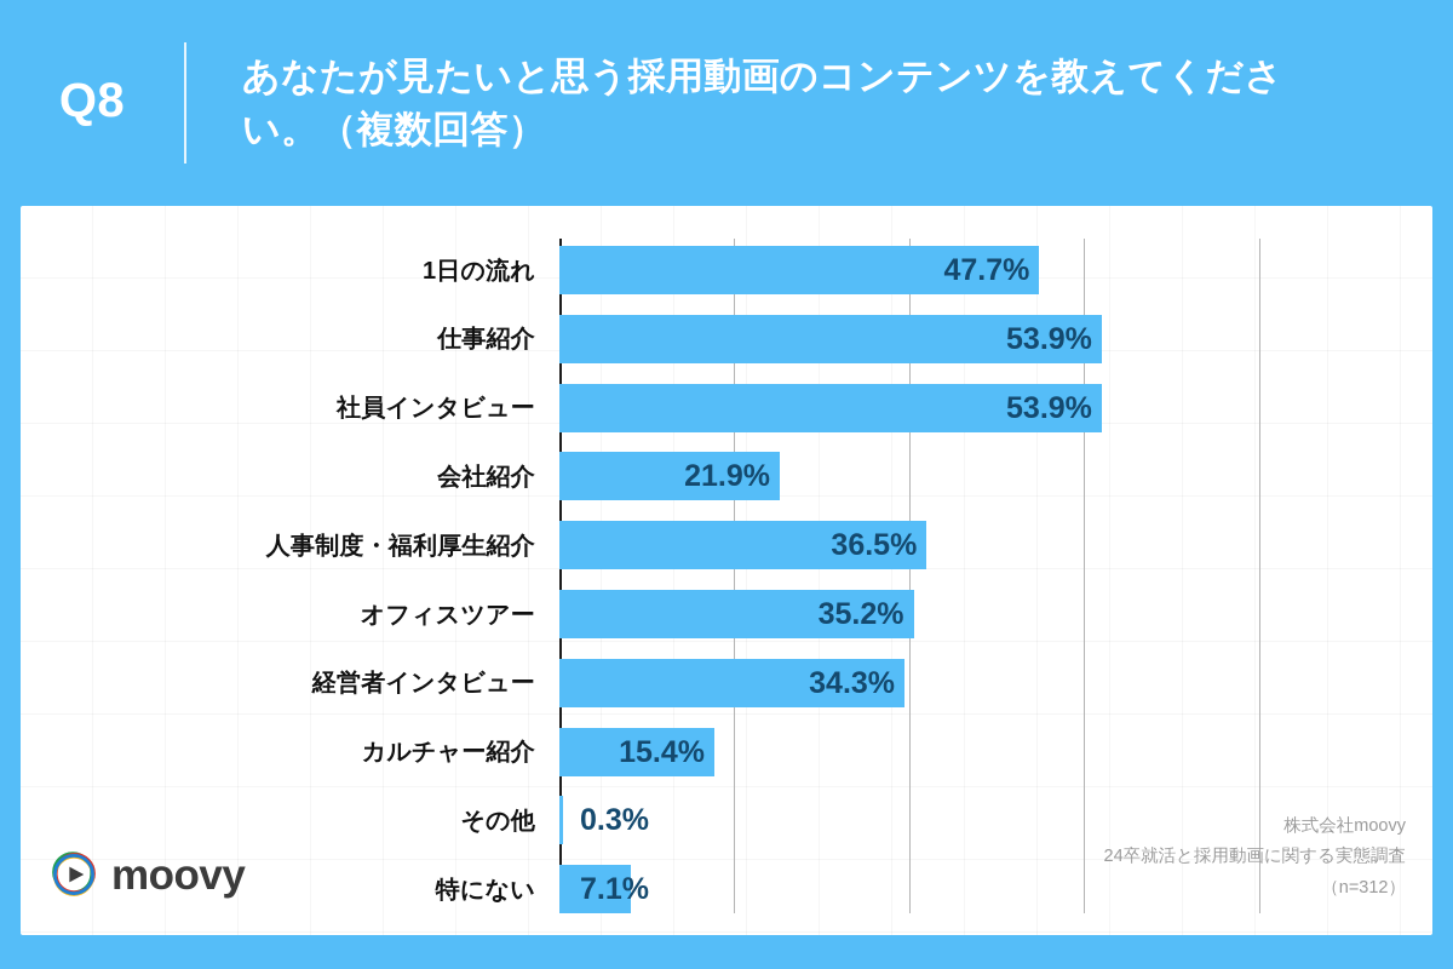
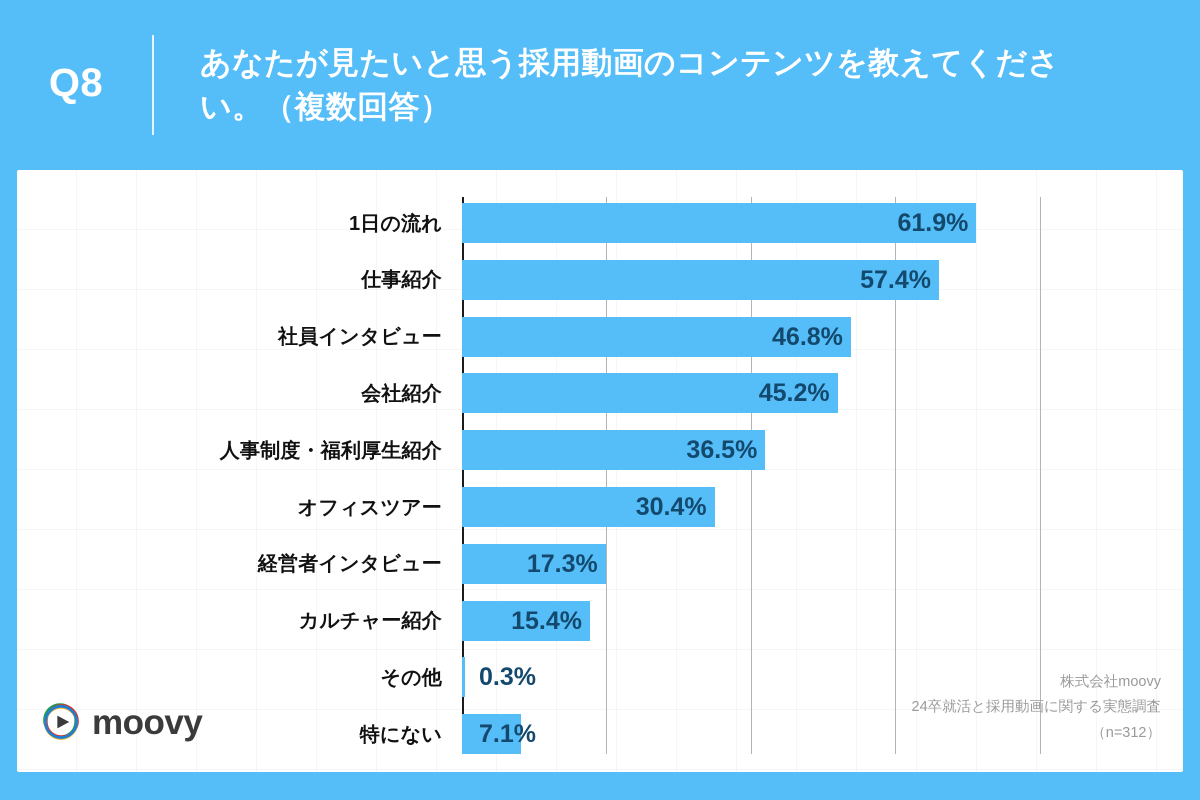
1日の流れ: 47.7% -> 61.9%
仕事紹介: 53.9% -> 57.4%
社員インタビュー: 53.9% -> 46.8%
会社紹介: 21.9% -> 45.2%
オフィスツアー: 35.2% -> 30.4%
経営者インタビュー: 34.3% -> 17.3%
